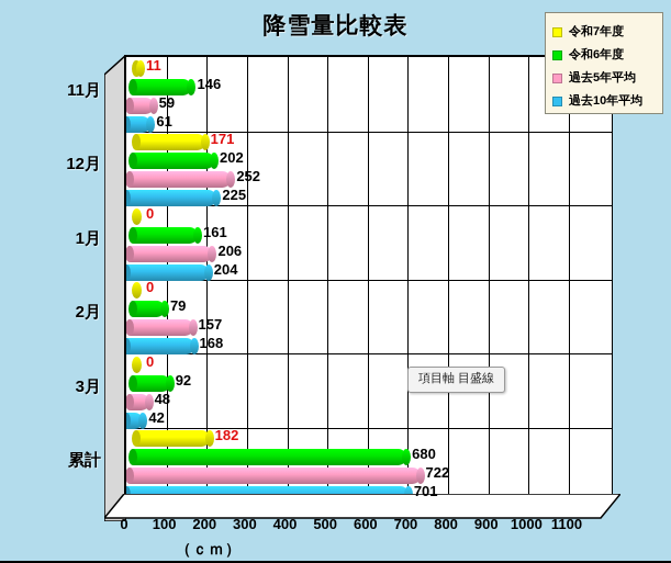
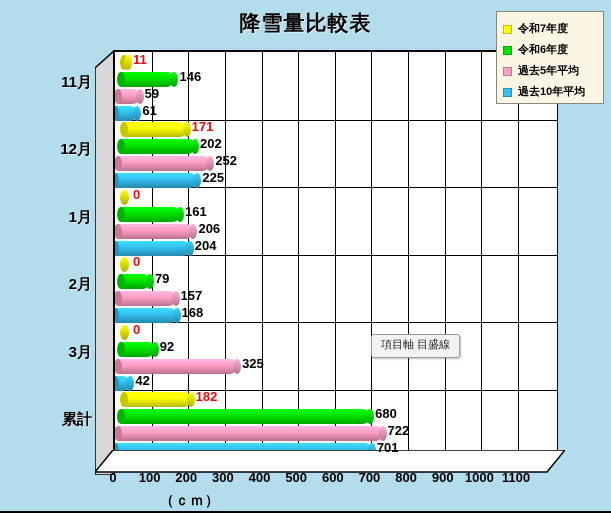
過去5年平均/3月: 48 -> 325
